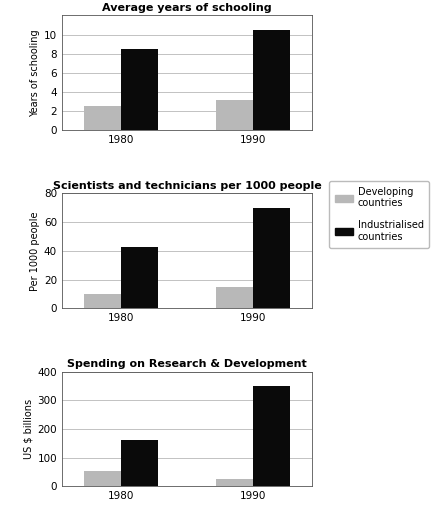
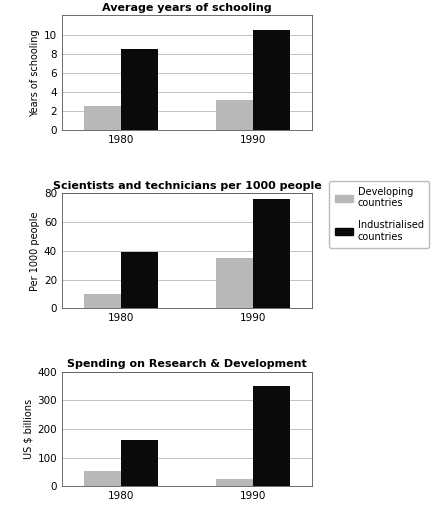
Scientists and technicians per 1000 people/Industrialised countries/1980: 43 -> 39
Scientists and technicians per 1000 people/Developing countries/1990: 15 -> 35
Scientists and technicians per 1000 people/Industrialised countries/1990: 70 -> 76
